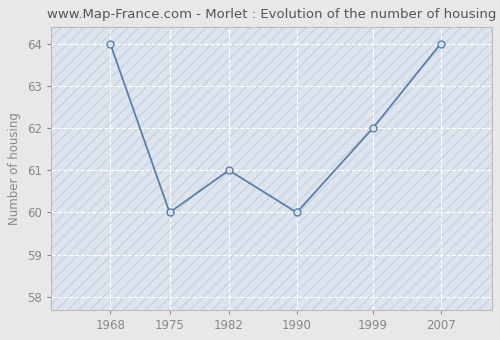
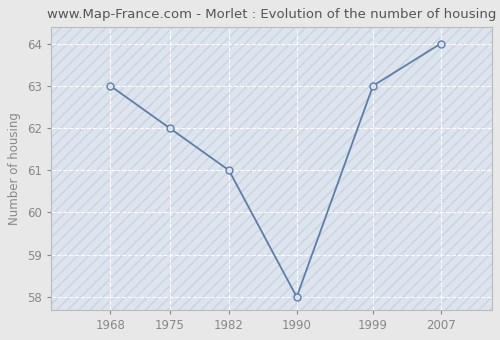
1968: 64 -> 63
1975: 60 -> 62
1990: 60 -> 58
1999: 62 -> 63
